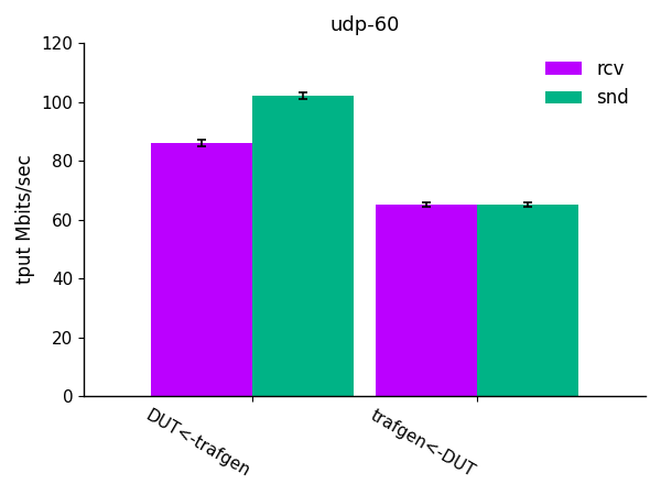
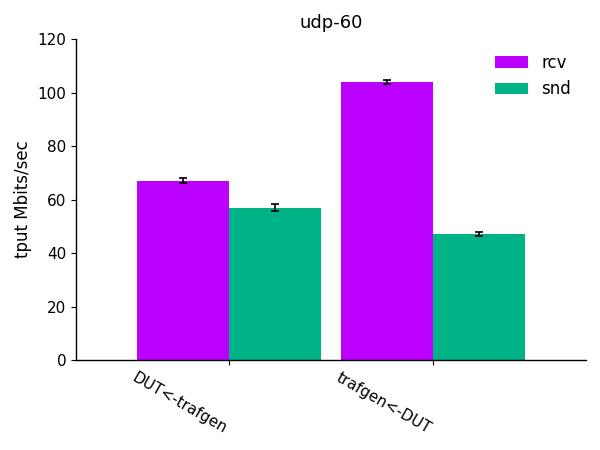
rcv/DUT<-trafgen: 86 -> 67
snd/DUT<-trafgen: 102 -> 57
rcv/trafgen<-DUT: 65 -> 104
snd/trafgen<-DUT: 65 -> 47
